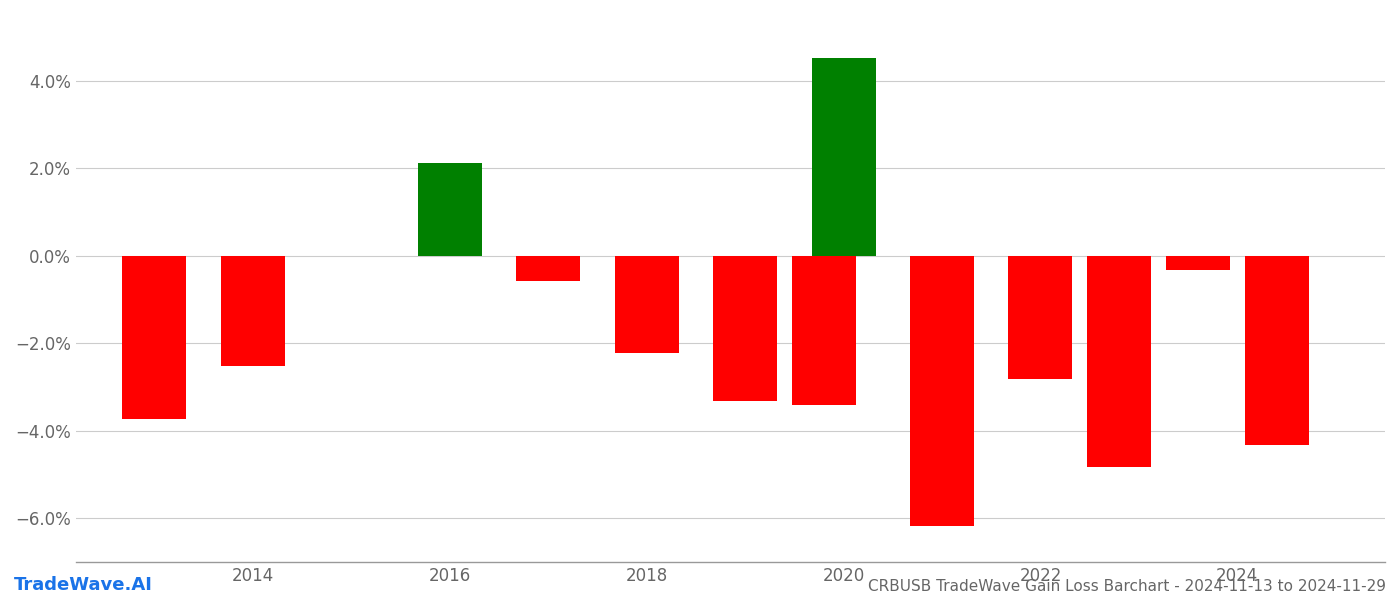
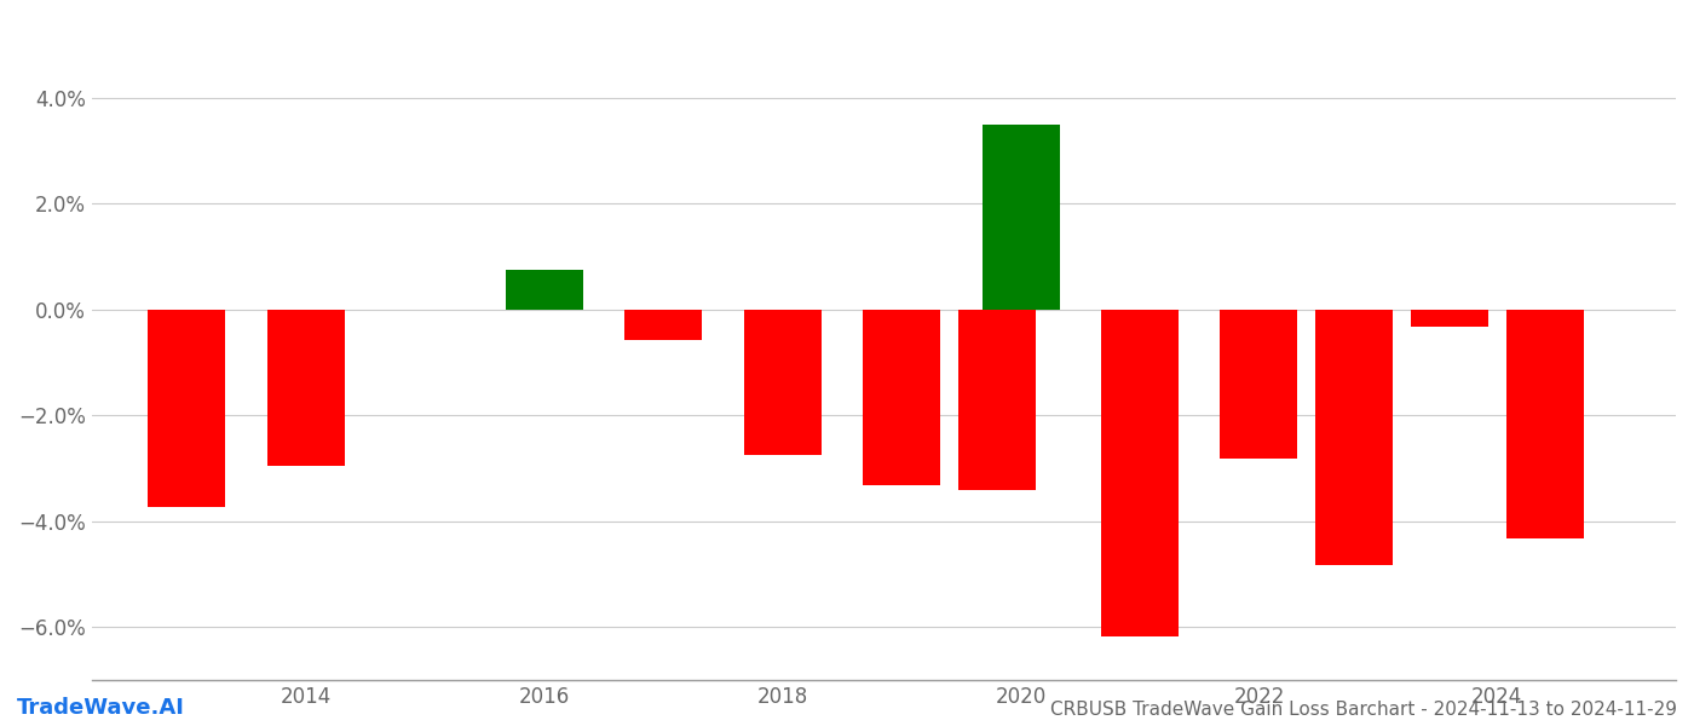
2014: -2.52% -> -2.95%
2016: 2.12% -> 0.75%
2018: -2.22% -> -2.75%
2020: 4.52% -> 3.50%
